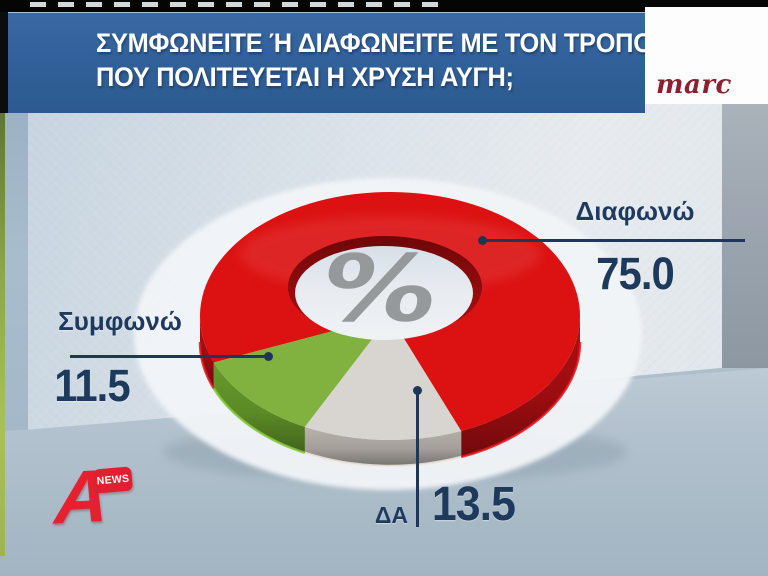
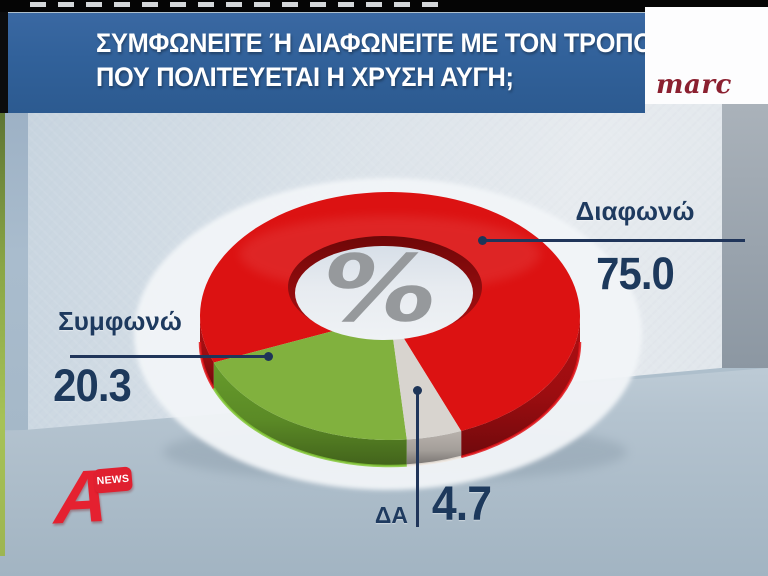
Συμφωνώ: 11.5 -> 20.3
ΔΑ: 13.5 -> 4.7
